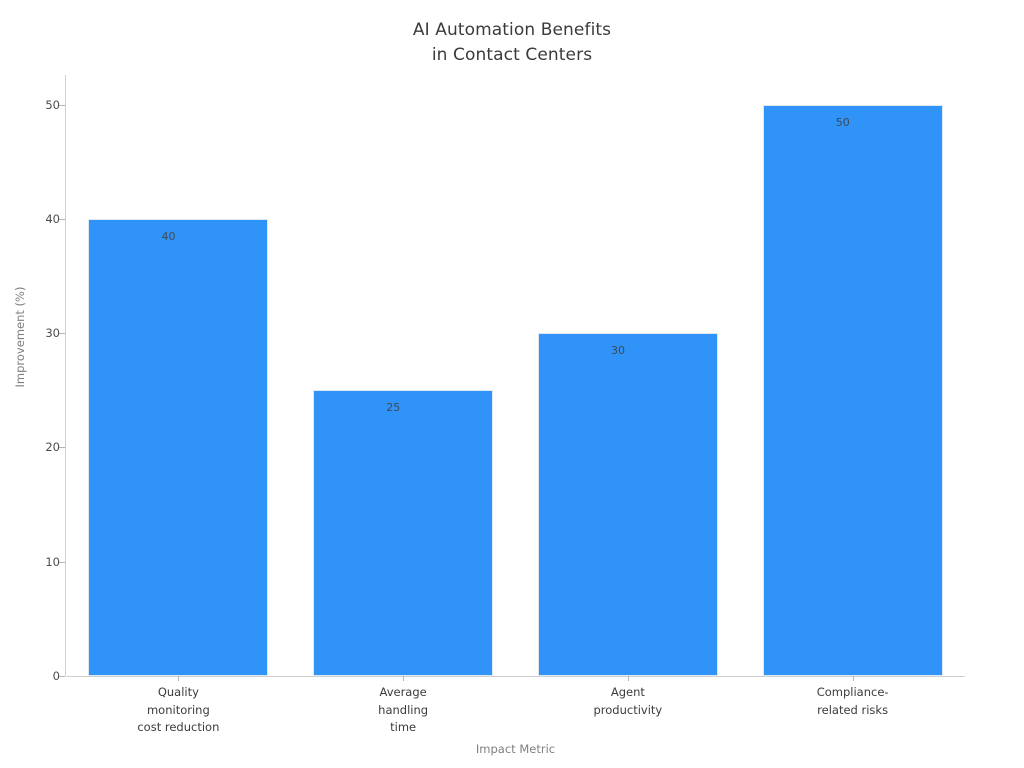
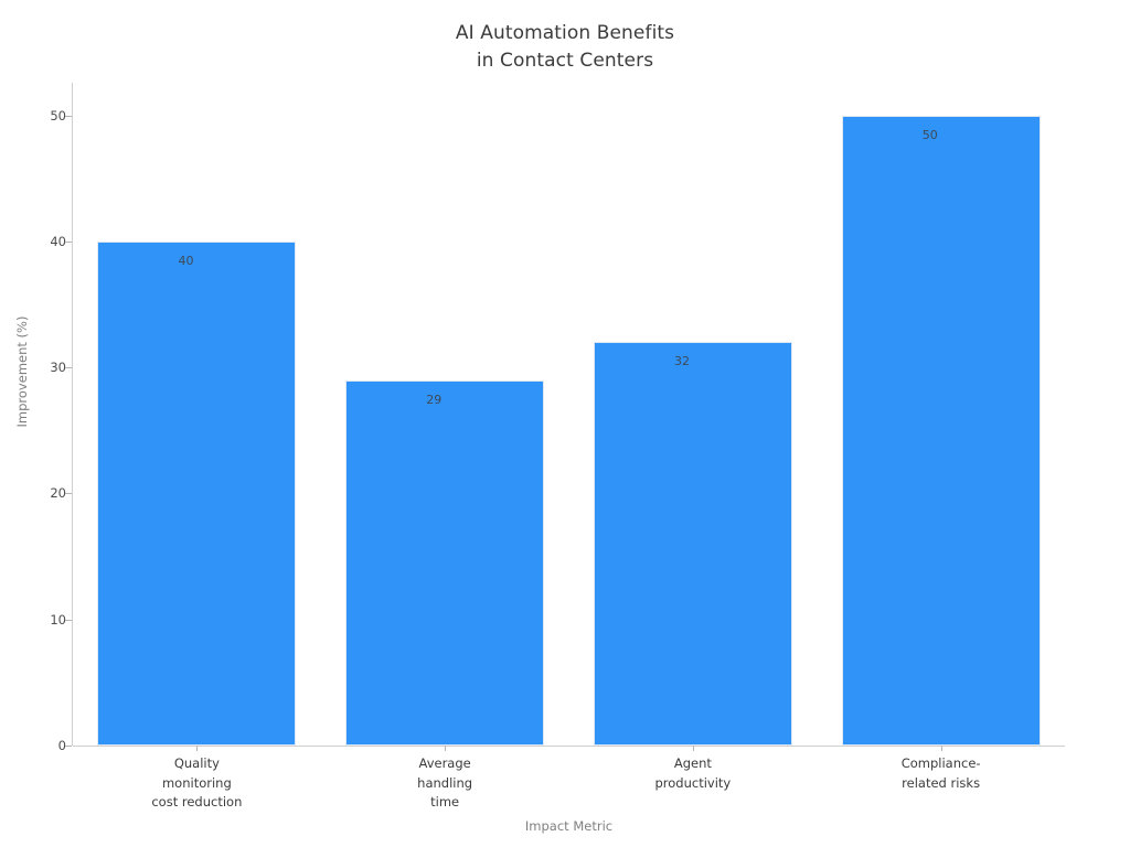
Average handling time: 25 -> 29
Agent productivity: 30 -> 32
